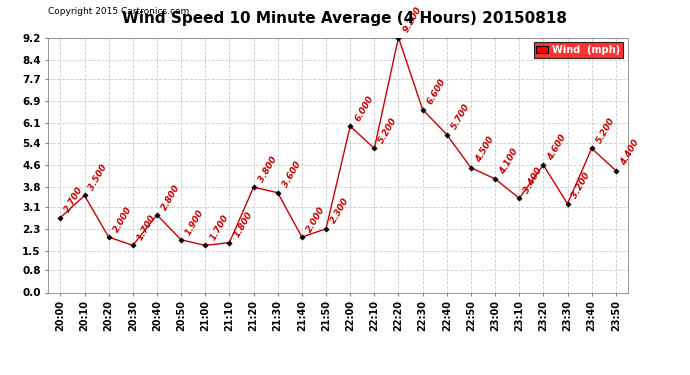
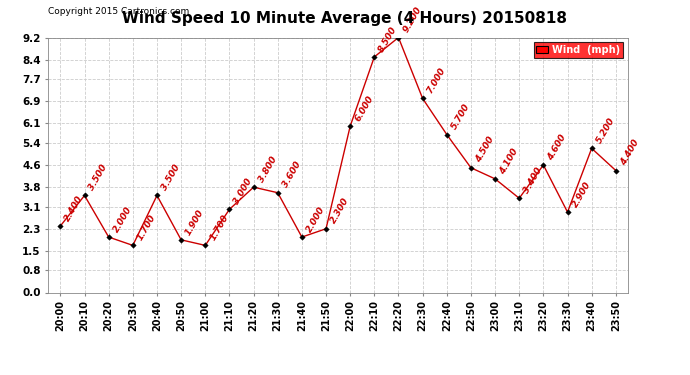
20:00: 2.700 -> 2.400
20:40: 2.800 -> 3.500
21:10: 1.800 -> 3.000
22:10: 5.200 -> 8.500
22:30: 6.600 -> 7.000
23:30: 3.200 -> 2.900
